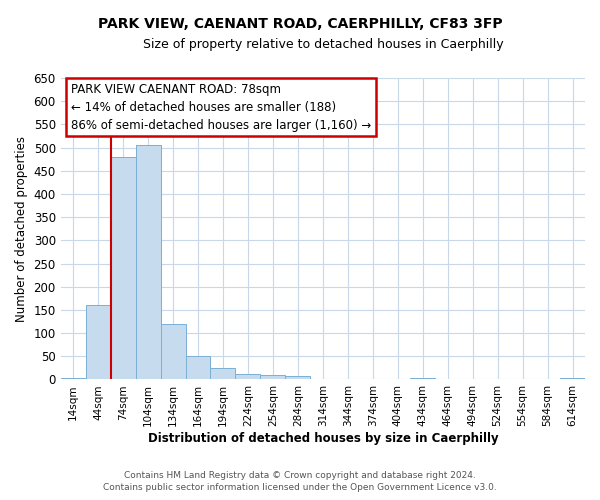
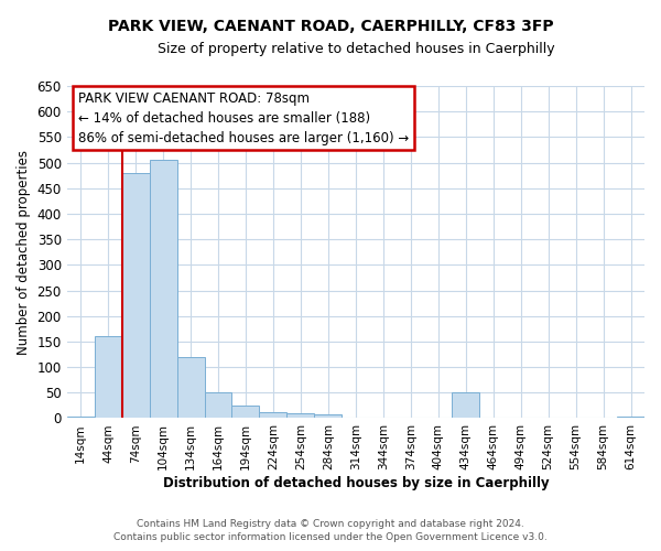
434sqm: 4 -> 50
